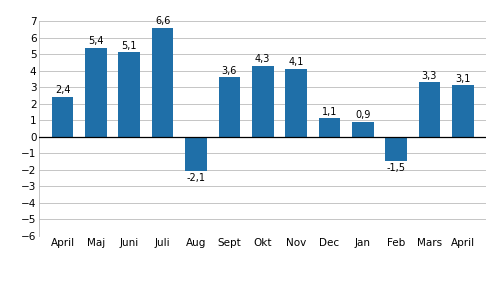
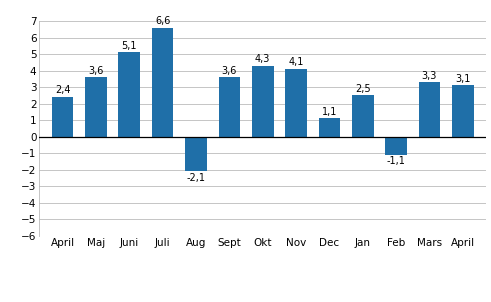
Maj: 5,4 -> 3,6
Jan: 0,9 -> 2,5
Feb: -1,5 -> -1,1
